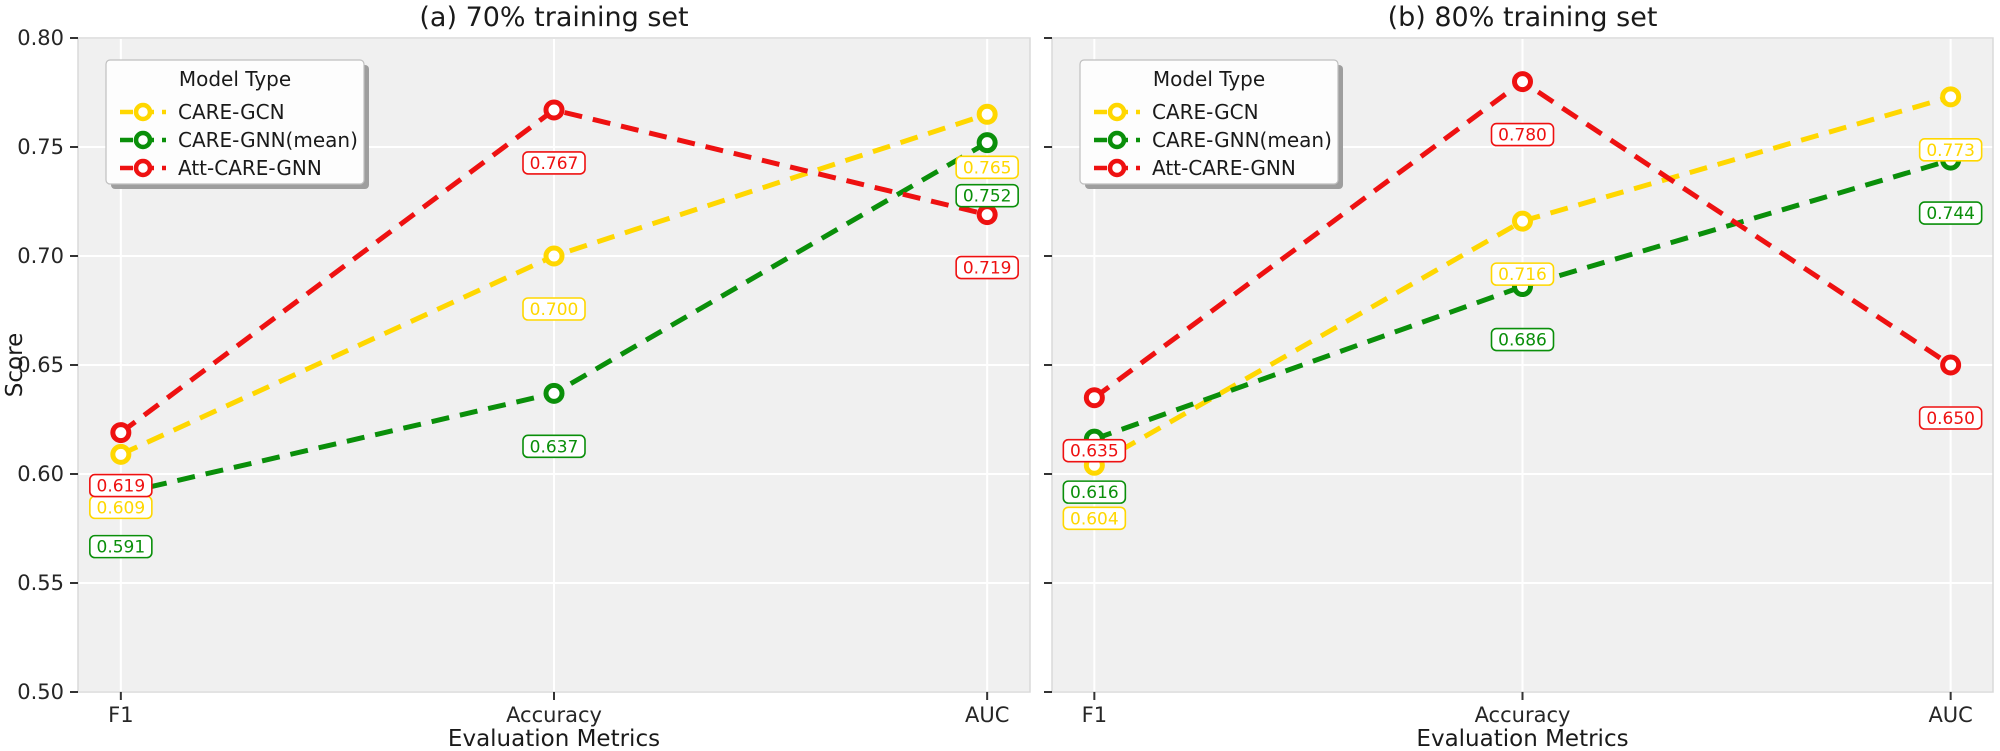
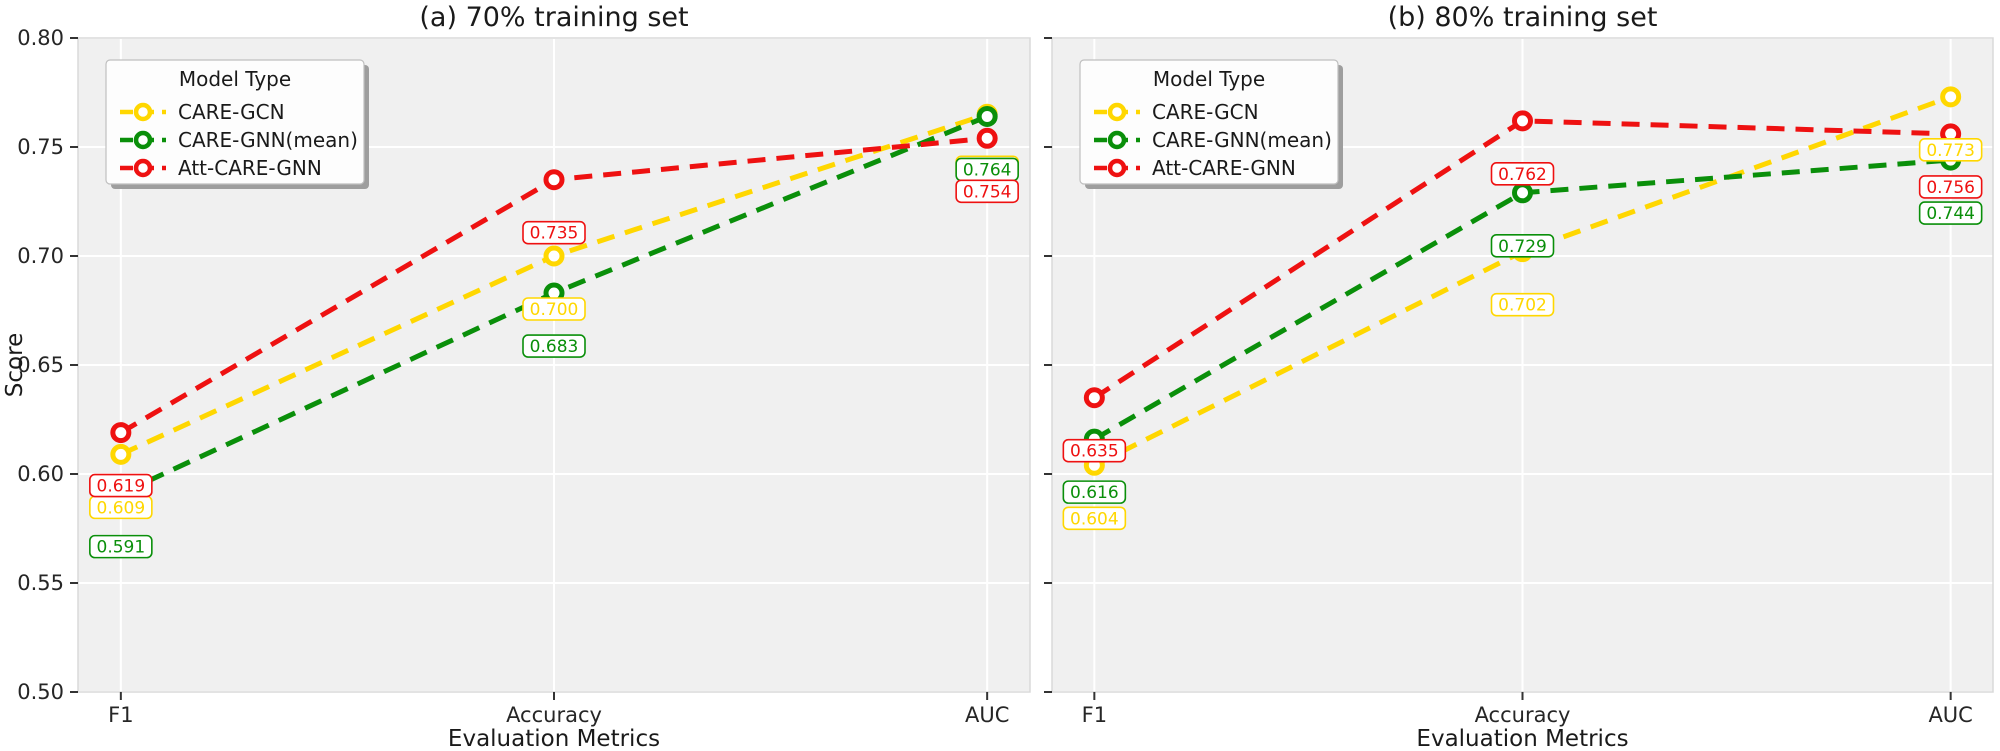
(a) 70% training set/CARE-GNN(mean)/Accuracy: 0.637 -> 0.683
(a) 70% training set/Att-CARE-GNN/Accuracy: 0.767 -> 0.735
(a) 70% training set/CARE-GNN(mean)/AUC: 0.752 -> 0.764
(a) 70% training set/Att-CARE-GNN/AUC: 0.719 -> 0.754
(b) 80% training set/CARE-GCN/Accuracy: 0.716 -> 0.702
(b) 80% training set/CARE-GNN(mean)/Accuracy: 0.686 -> 0.729
(b) 80% training set/Att-CARE-GNN/Accuracy: 0.780 -> 0.762
(b) 80% training set/Att-CARE-GNN/AUC: 0.650 -> 0.756
